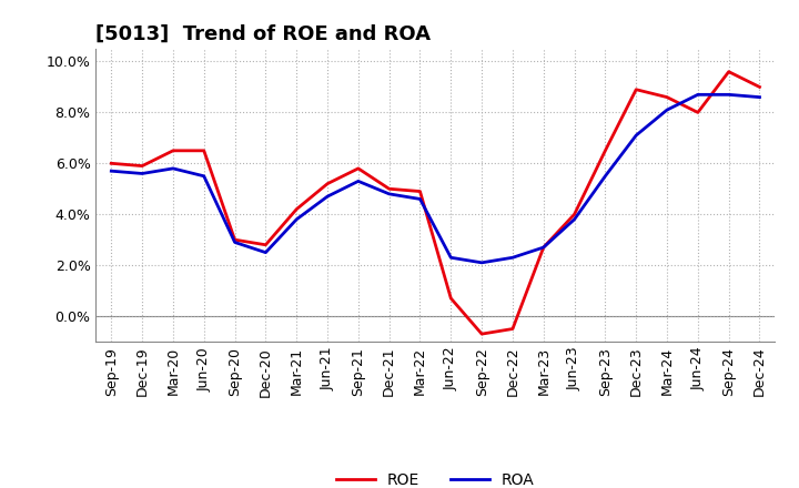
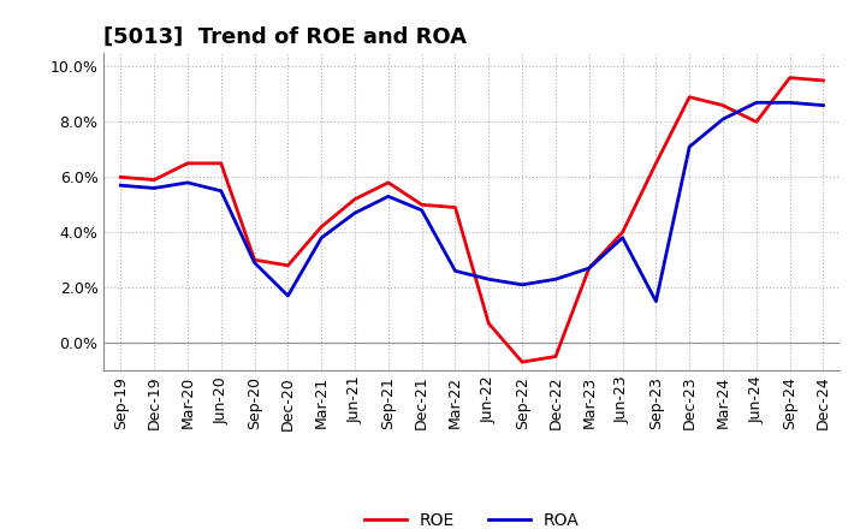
ROA/Dec-20: 2.5% -> 1.7%
ROA/Mar-22: 4.6% -> 2.6%
ROA/Sep-23: 5.5% -> 1.5%
ROE/Dec-24: 9.0% -> 9.5%
